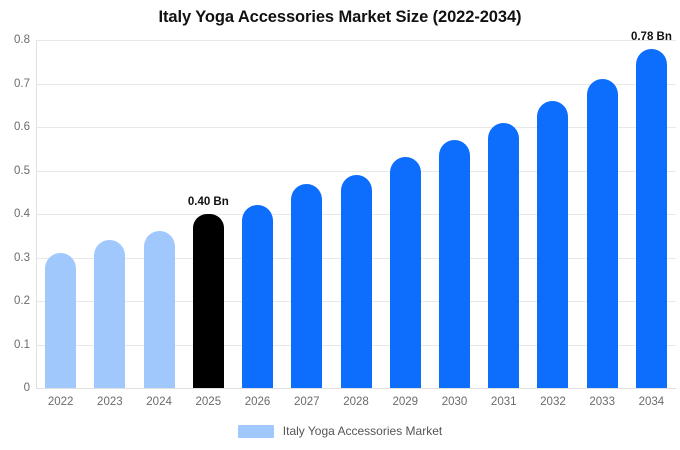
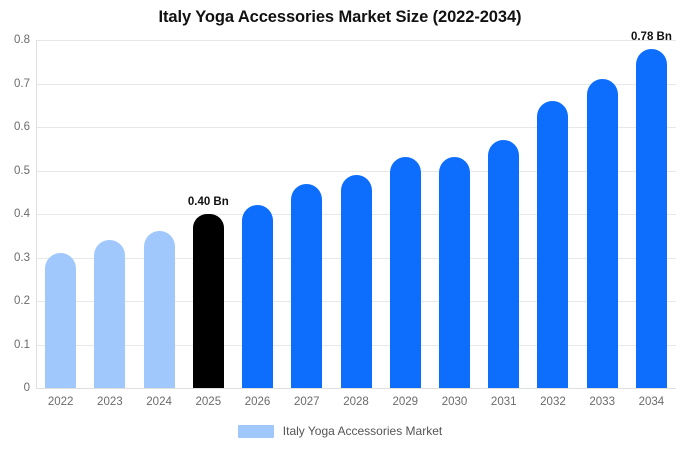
2030: 0.57 -> 0.53
2031: 0.61 -> 0.57
